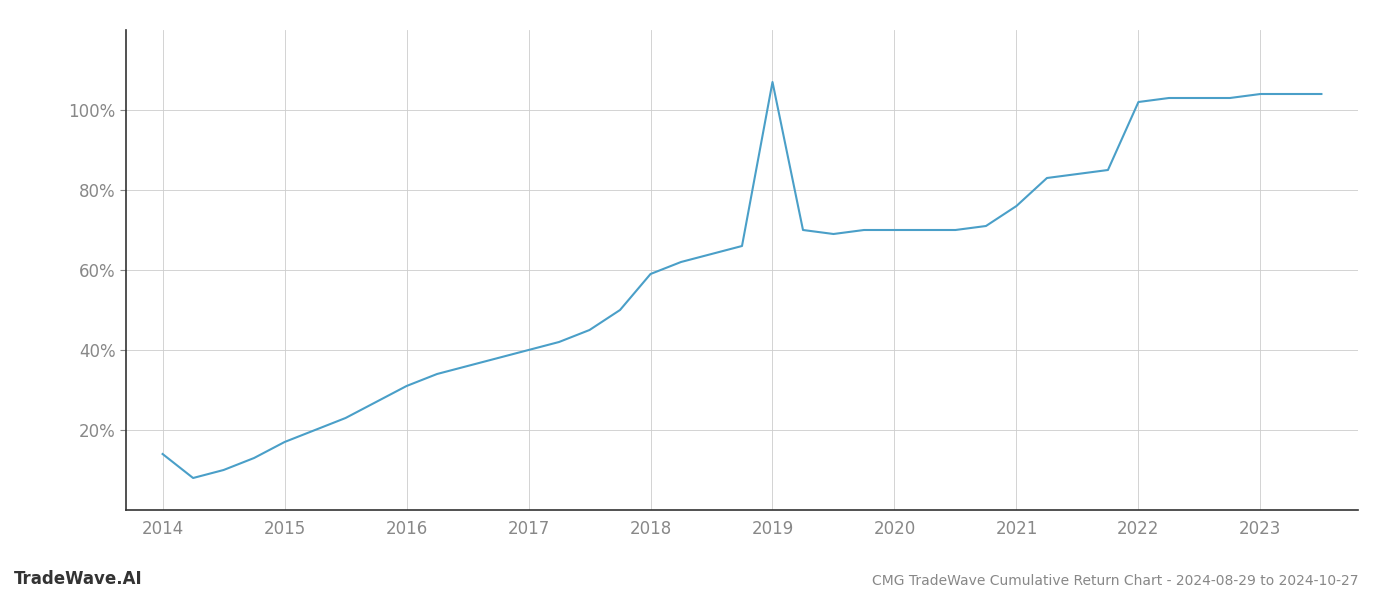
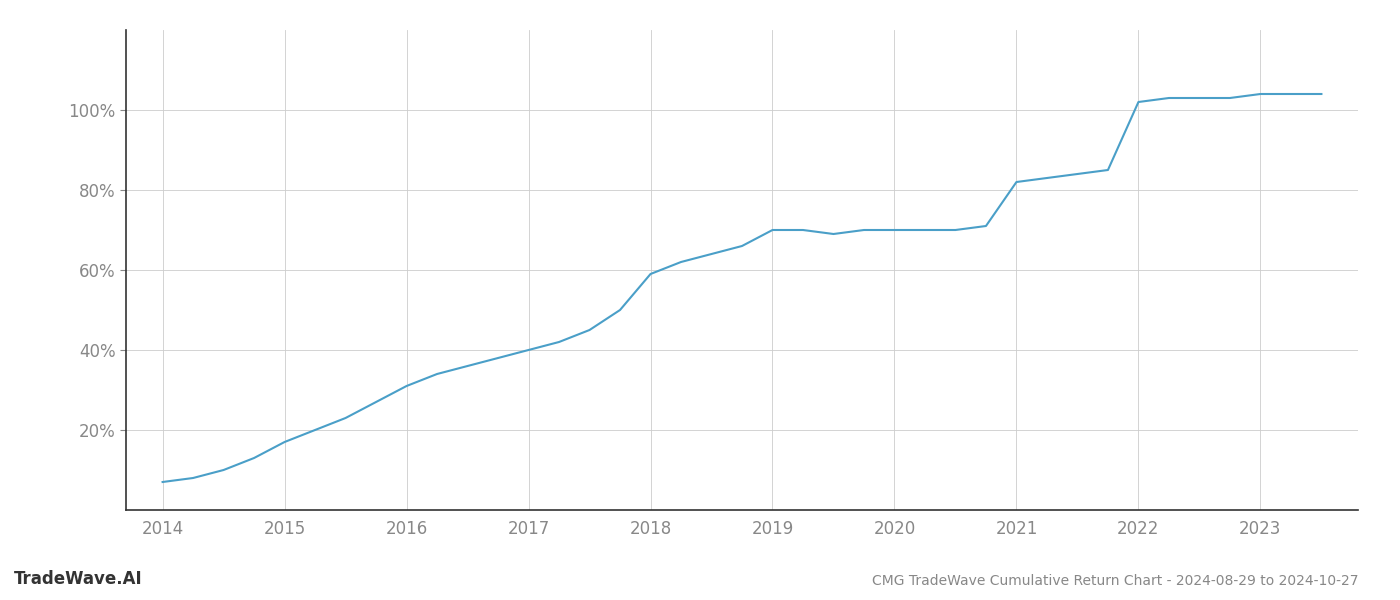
2014: 14% -> 7%
2019: 107% -> 70%
2021: 76% -> 82%
